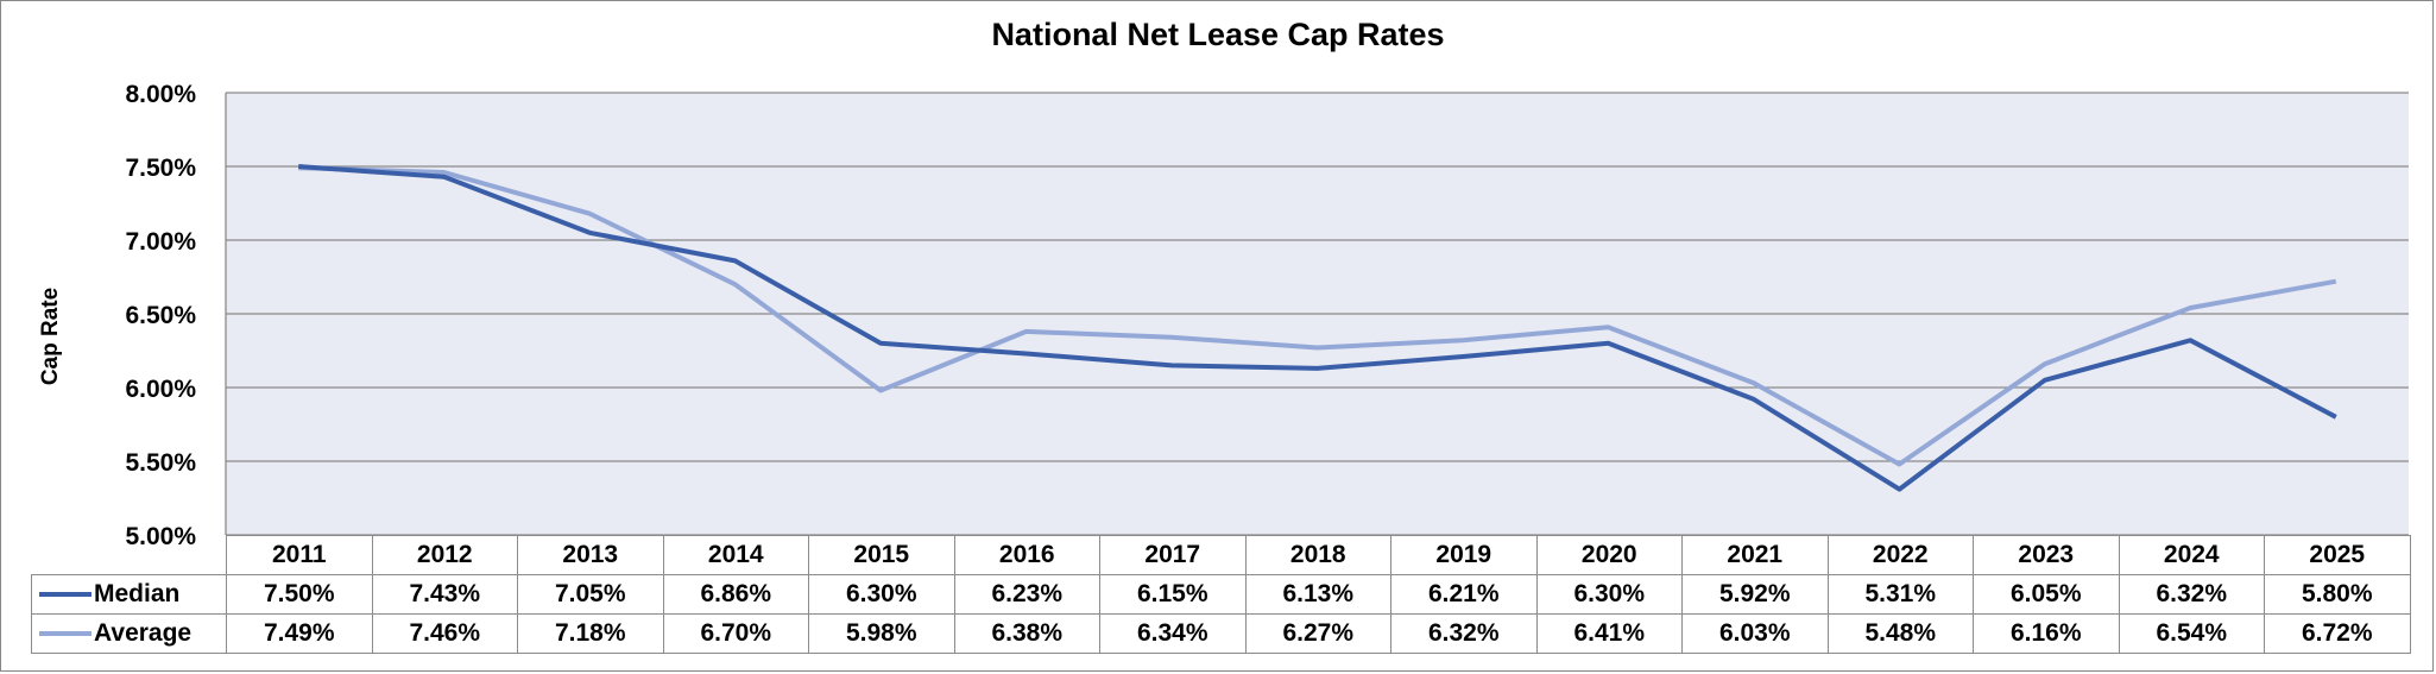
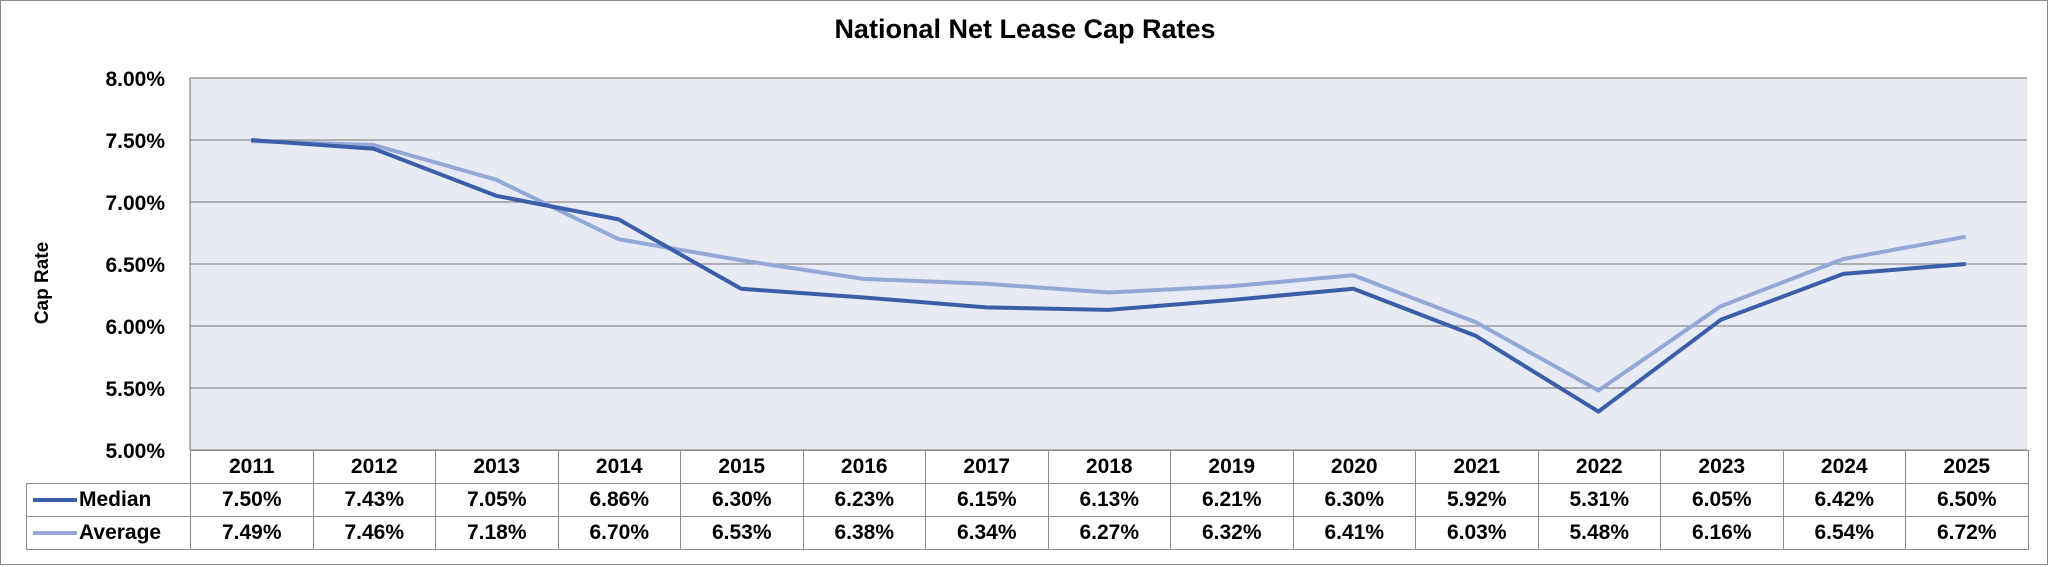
Average/2015: 5.98% -> 6.53%
Median/2024: 6.32% -> 6.42%
Median/2025: 5.80% -> 6.50%
